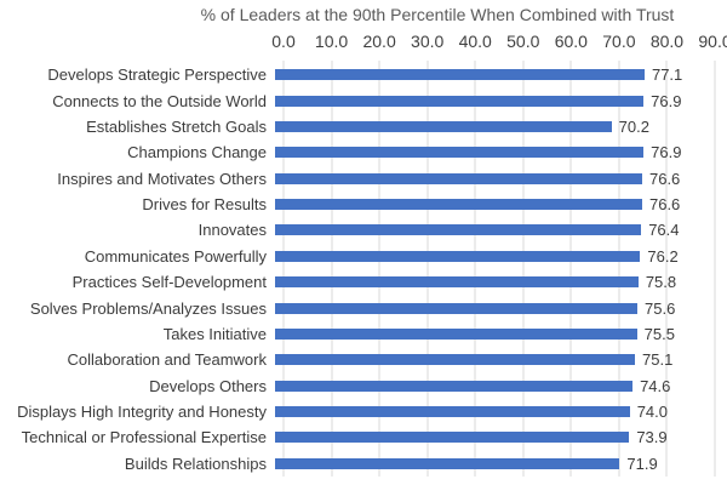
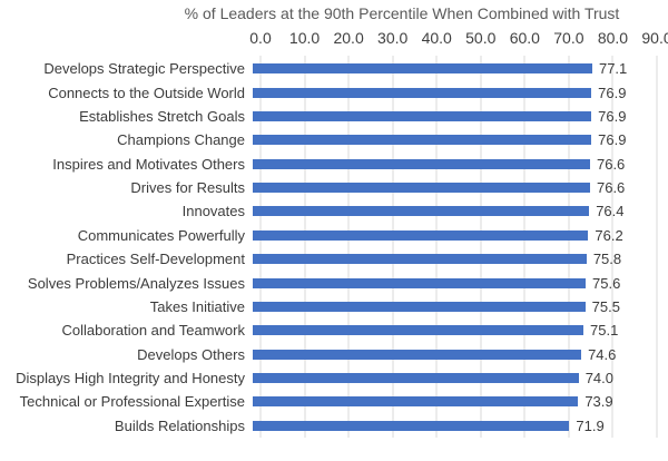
Establishes Stretch Goals: 70.2 -> 76.9
